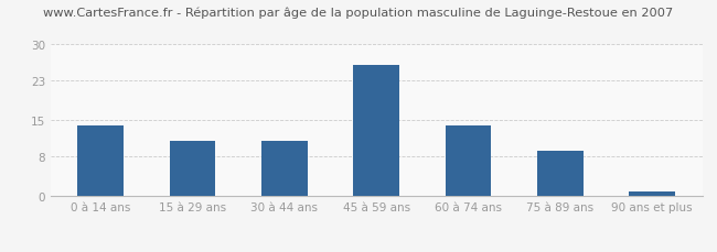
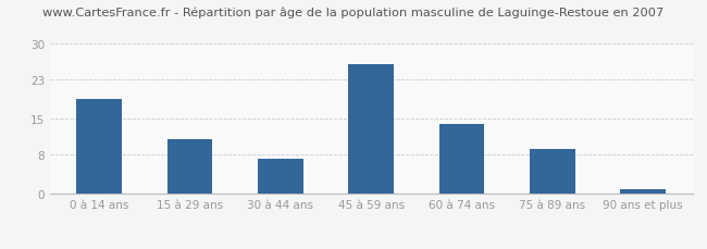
0 à 14 ans: 14 -> 19
30 à 44 ans: 11 -> 7
